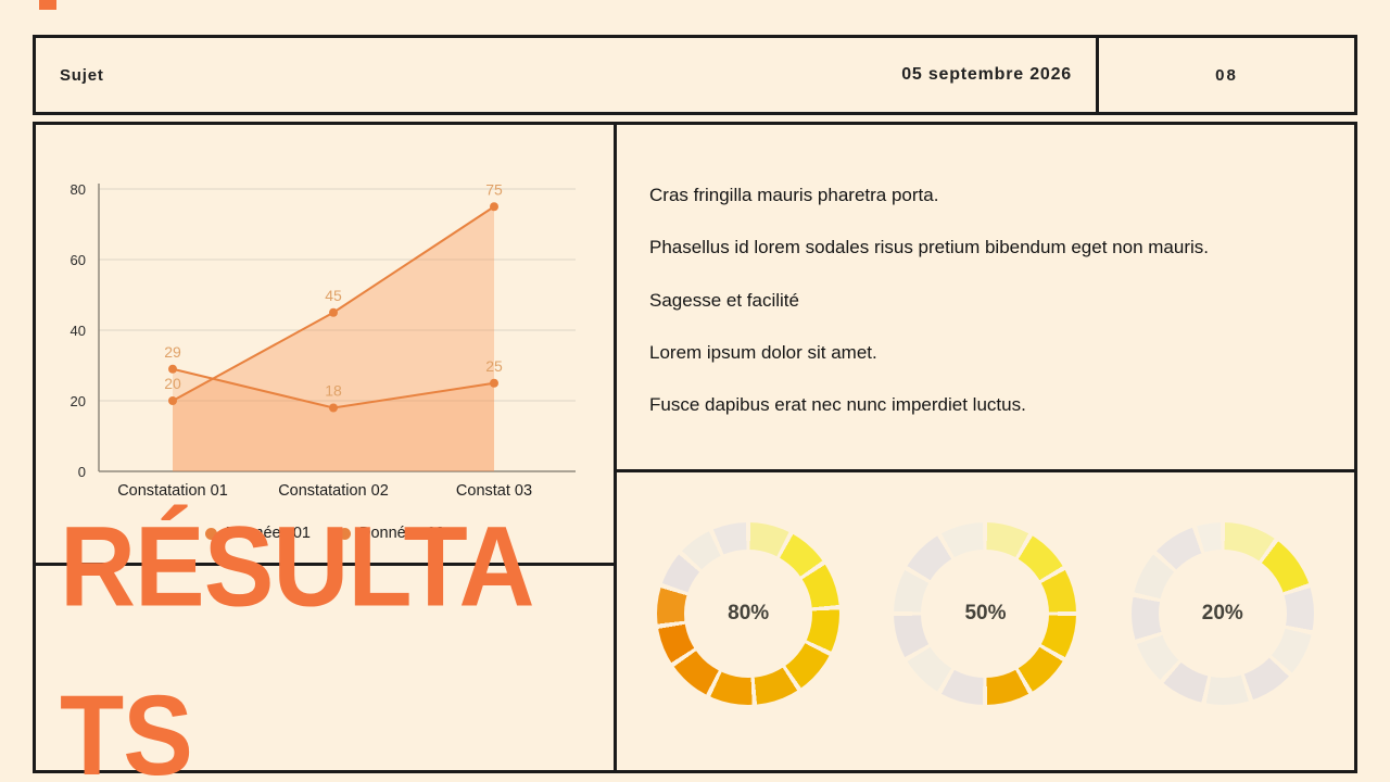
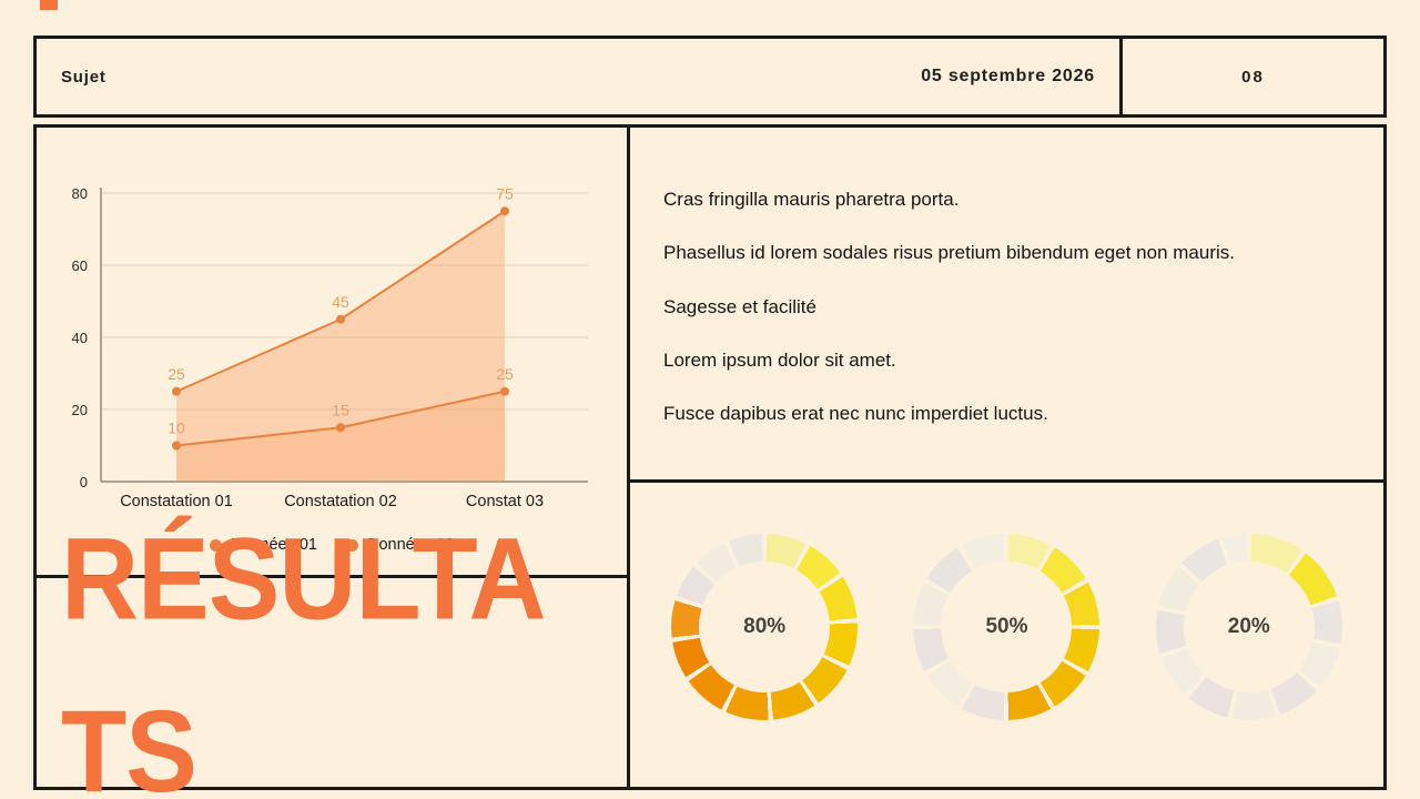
Données 01/Constatation 01: 20 -> 25
Données 02/Constatation 01: 29 -> 10
Données 02/Constatation 02: 18 -> 15
